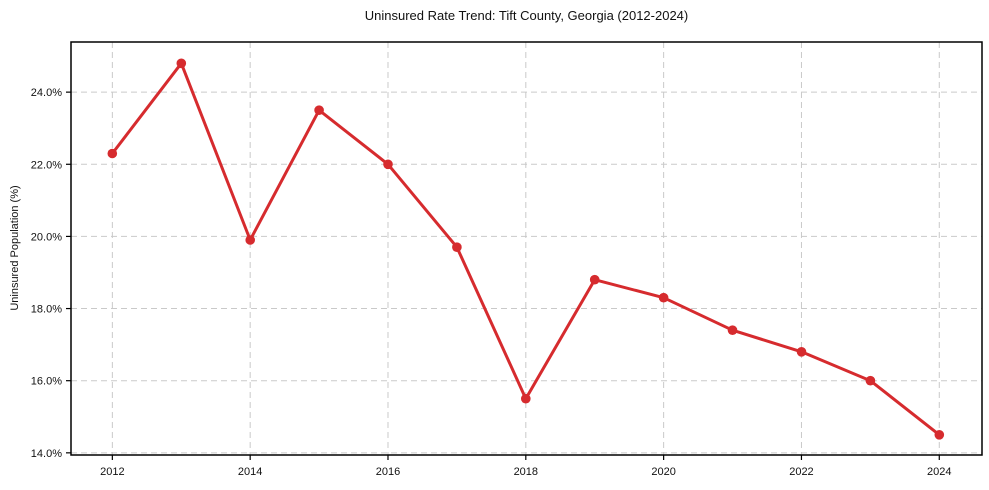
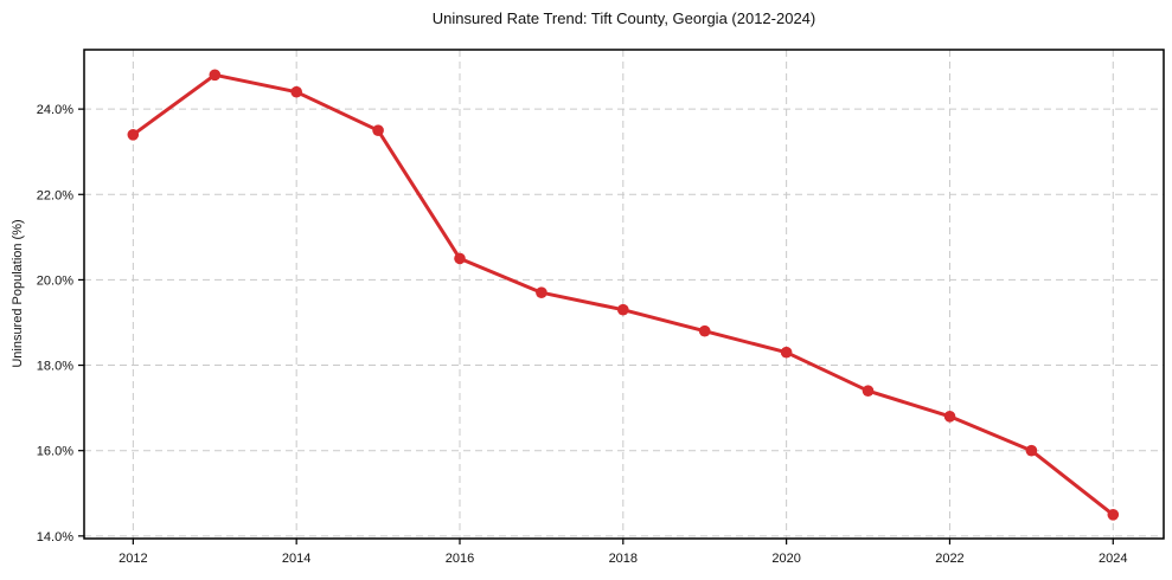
2012: 22.3% -> 23.4%
2014: 19.9% -> 24.4%
2016: 22.0% -> 20.5%
2018: 15.5% -> 19.3%
